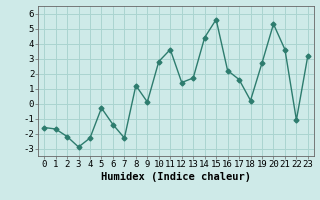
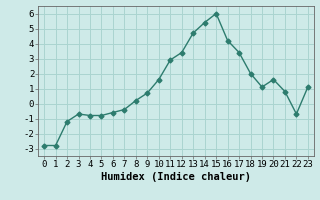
0: -1.6 -> -2.8
1: -1.7 -> -2.8
2: -2.2 -> -1.2
3: -2.9 -> -0.7
4: -2.3 -> -0.8
5: -0.3 -> -0.8
6: -1.4 -> -0.6
7: -2.3 -> -0.4
8: 1.2 -> 0.2
9: 0.1 -> 0.7
10: 2.8 -> 1.6
11: 3.6 -> 2.9
12: 1.4 -> 3.4
13: 1.7 -> 4.7
14: 4.4 -> 5.4
15: 5.6 -> 6.0
16: 2.2 -> 4.2
17: 1.6 -> 3.4
18: 0.2 -> 2.0
19: 2.7 -> 1.1
20: 5.3 -> 1.6
21: 3.6 -> 0.8
22: -1.1 -> -0.7
23: 3.2 -> 1.1
